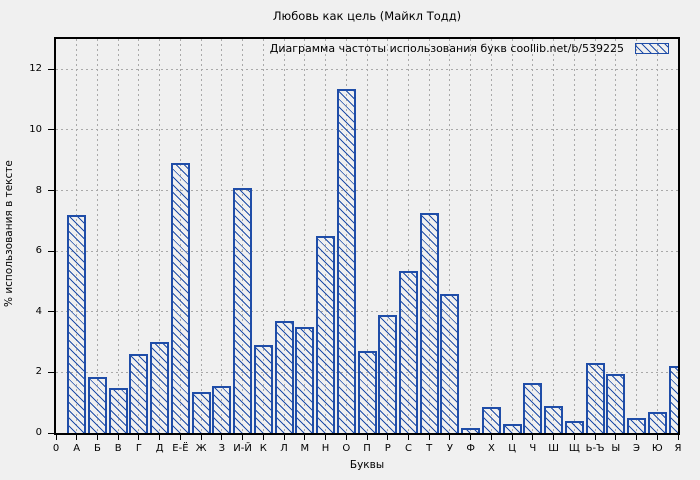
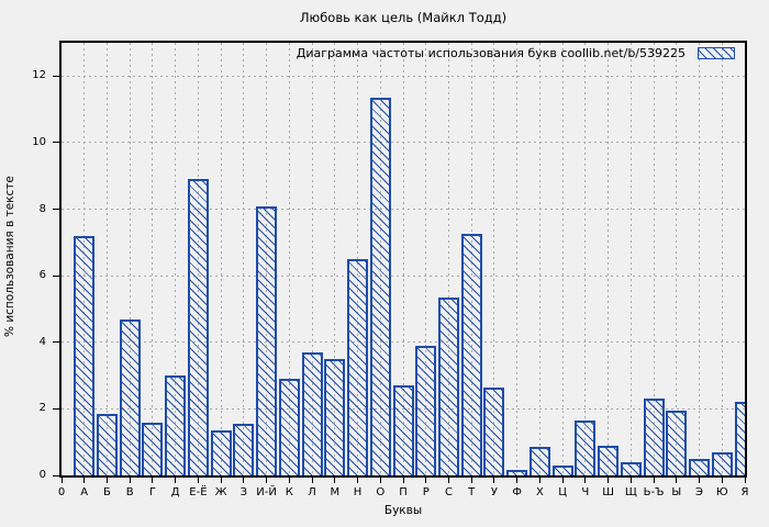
В: 1.5 -> 4.7
Г: 2.6 -> 1.6
У: 4.6 -> 2.6
